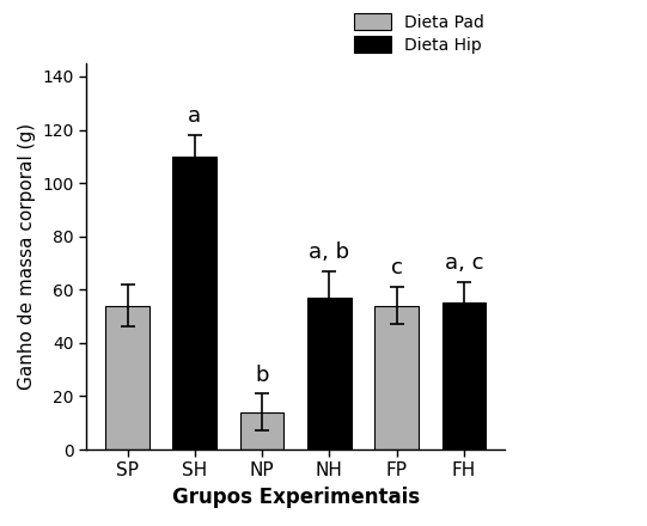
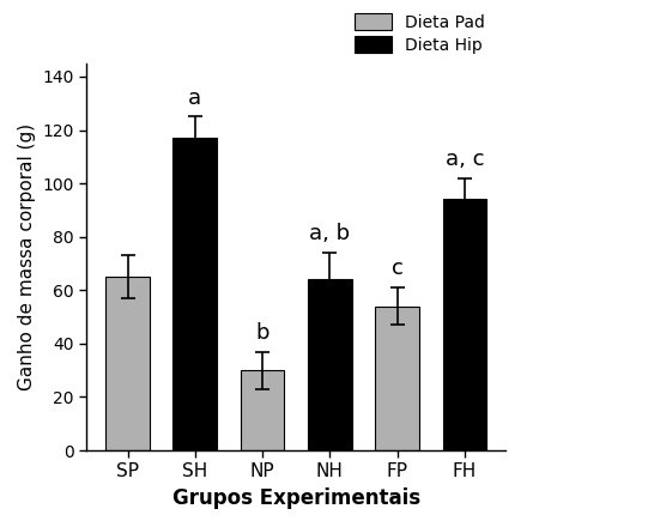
SP: 54 -> 65
SH: 110 -> 117
NP: 14 -> 30
NH: 57 -> 64
FH: 55 -> 94
